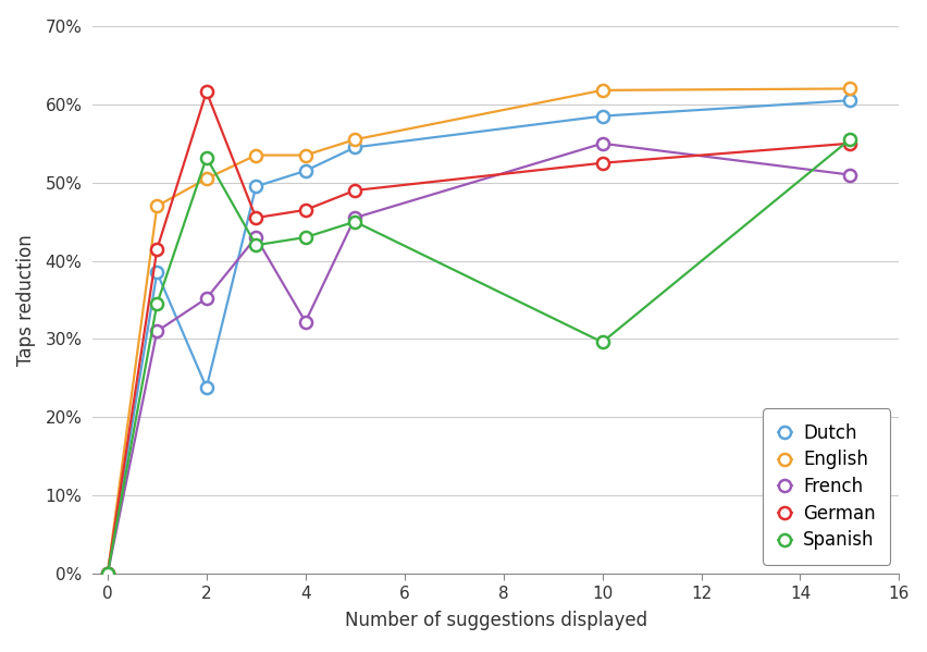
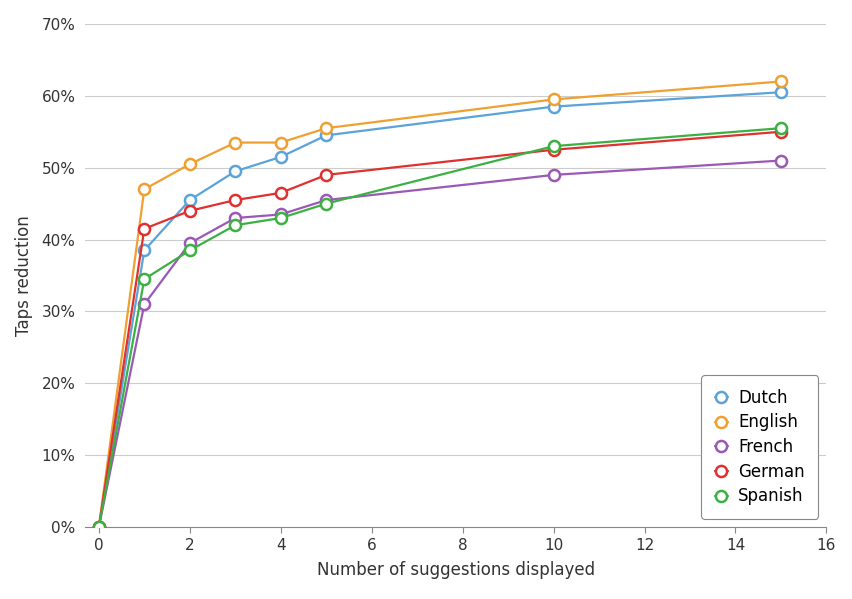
Dutch/2: 23.8% -> 45.5%
French/2: 35.2% -> 39.5%
German/2: 61.6% -> 44.0%
Spanish/2: 53.2% -> 38.5%
French/4: 32.2% -> 43.5%
English/10: 61.8% -> 59.5%
French/10: 55.0% -> 49.0%
Spanish/10: 29.6% -> 53.0%
